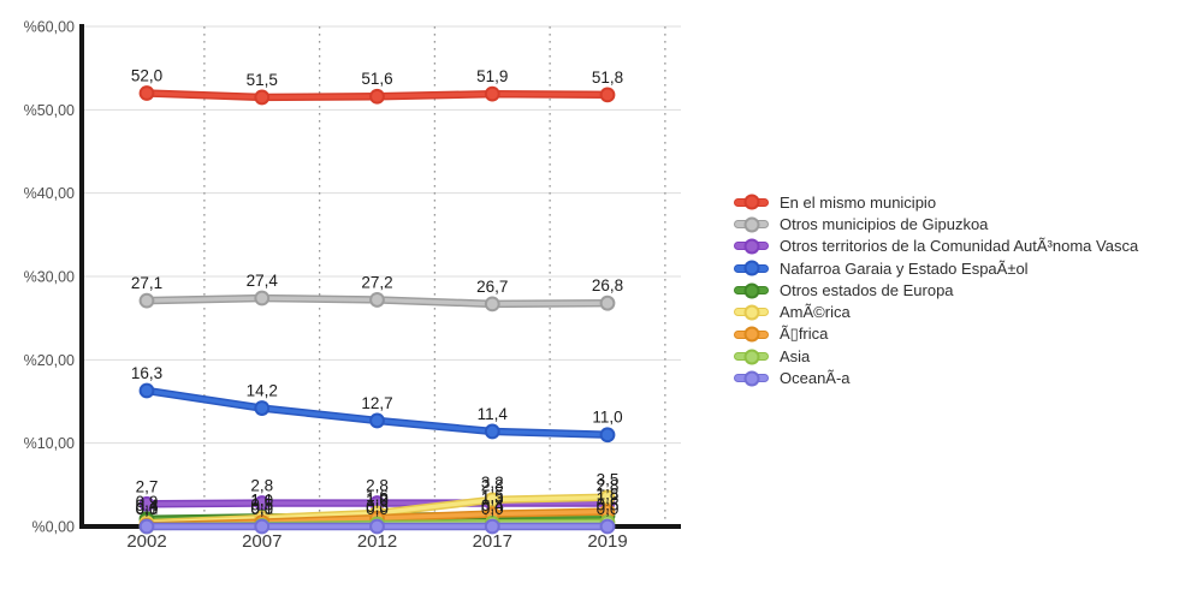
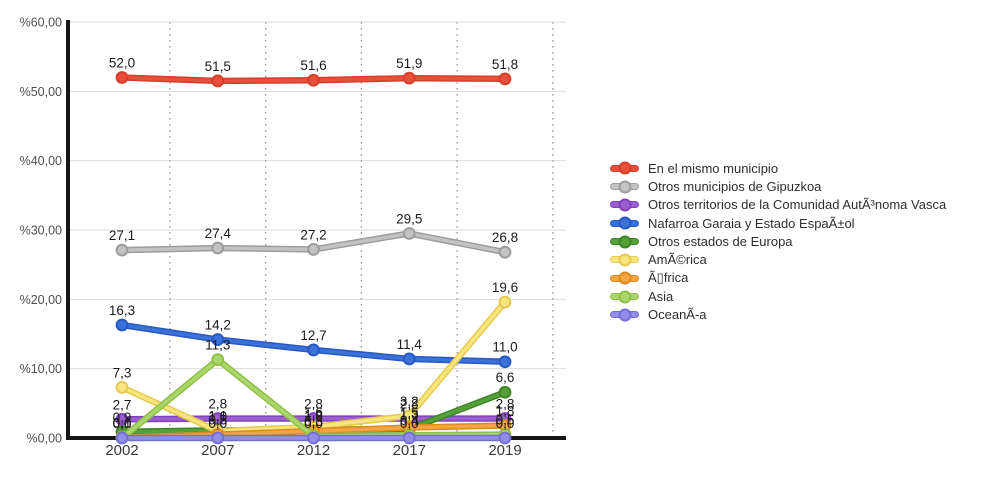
AmÃ©rica/2002: 0,4 -> 7,3
Asia/2007: 0,1 -> 11,3
Otros municipios de Gipuzkoa/2017: 26,7 -> 29,5
Otros estados de Europa/2019: 1,3 -> 6,6
AmÃ©rica/2019: 3,5 -> 19,6
